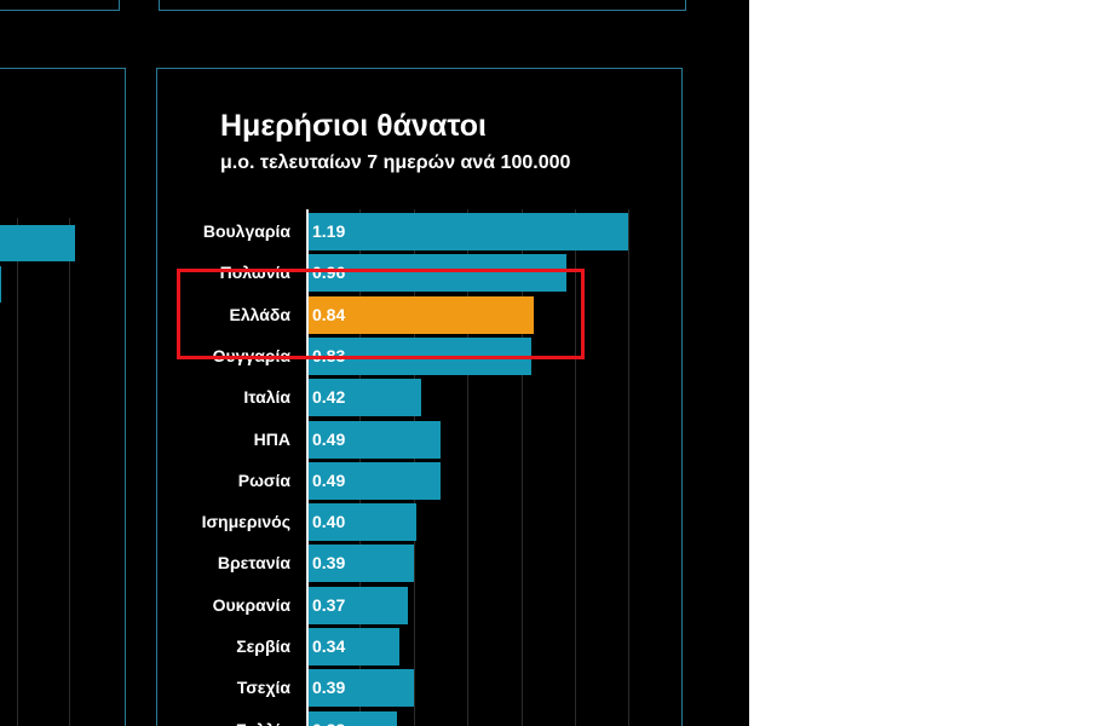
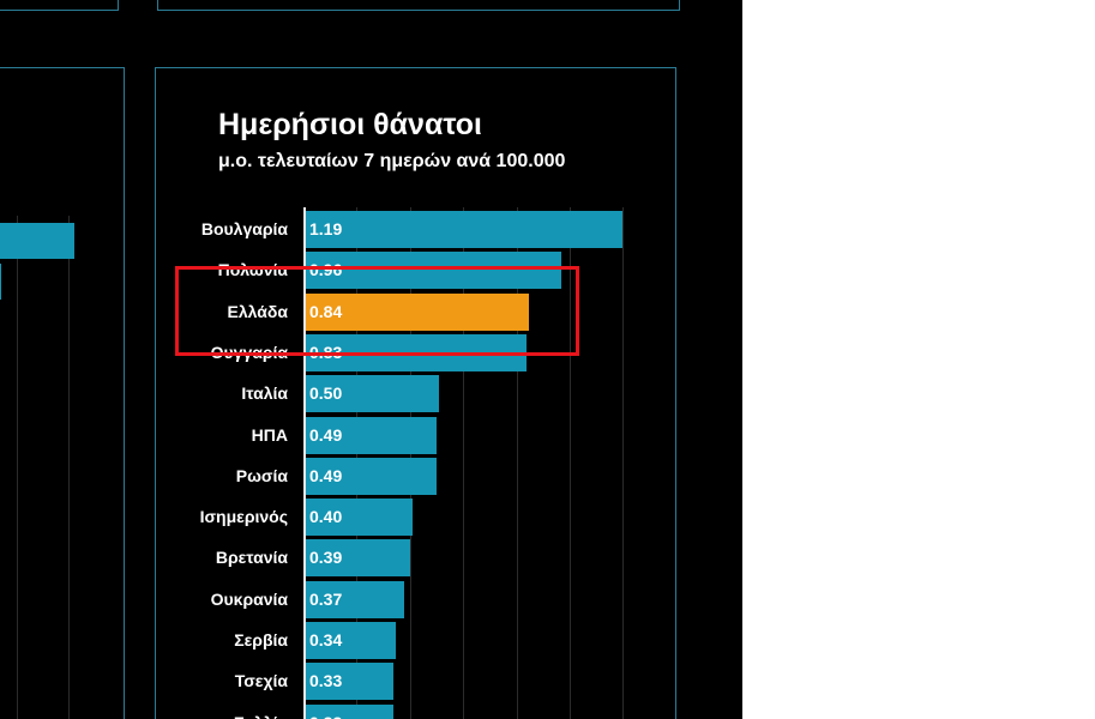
Ιταλία: 0.42 -> 0.50
Τσεχία: 0.39 -> 0.33
